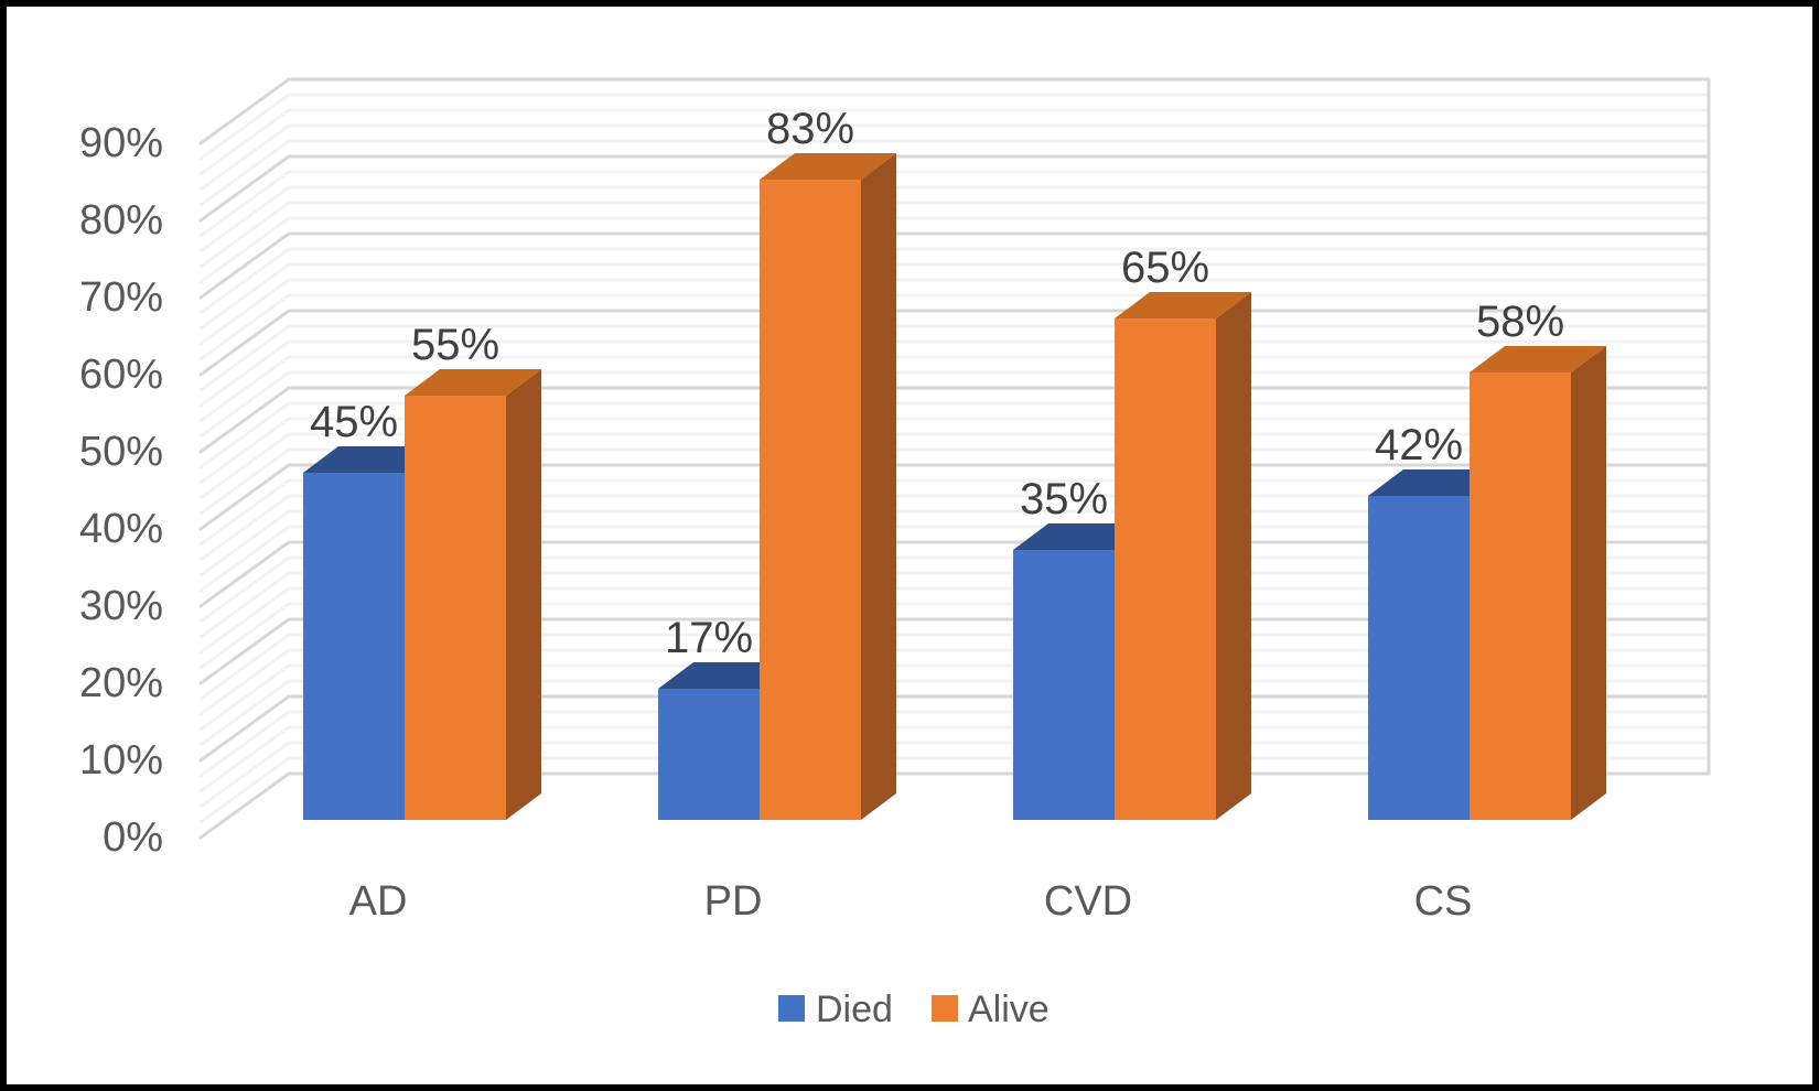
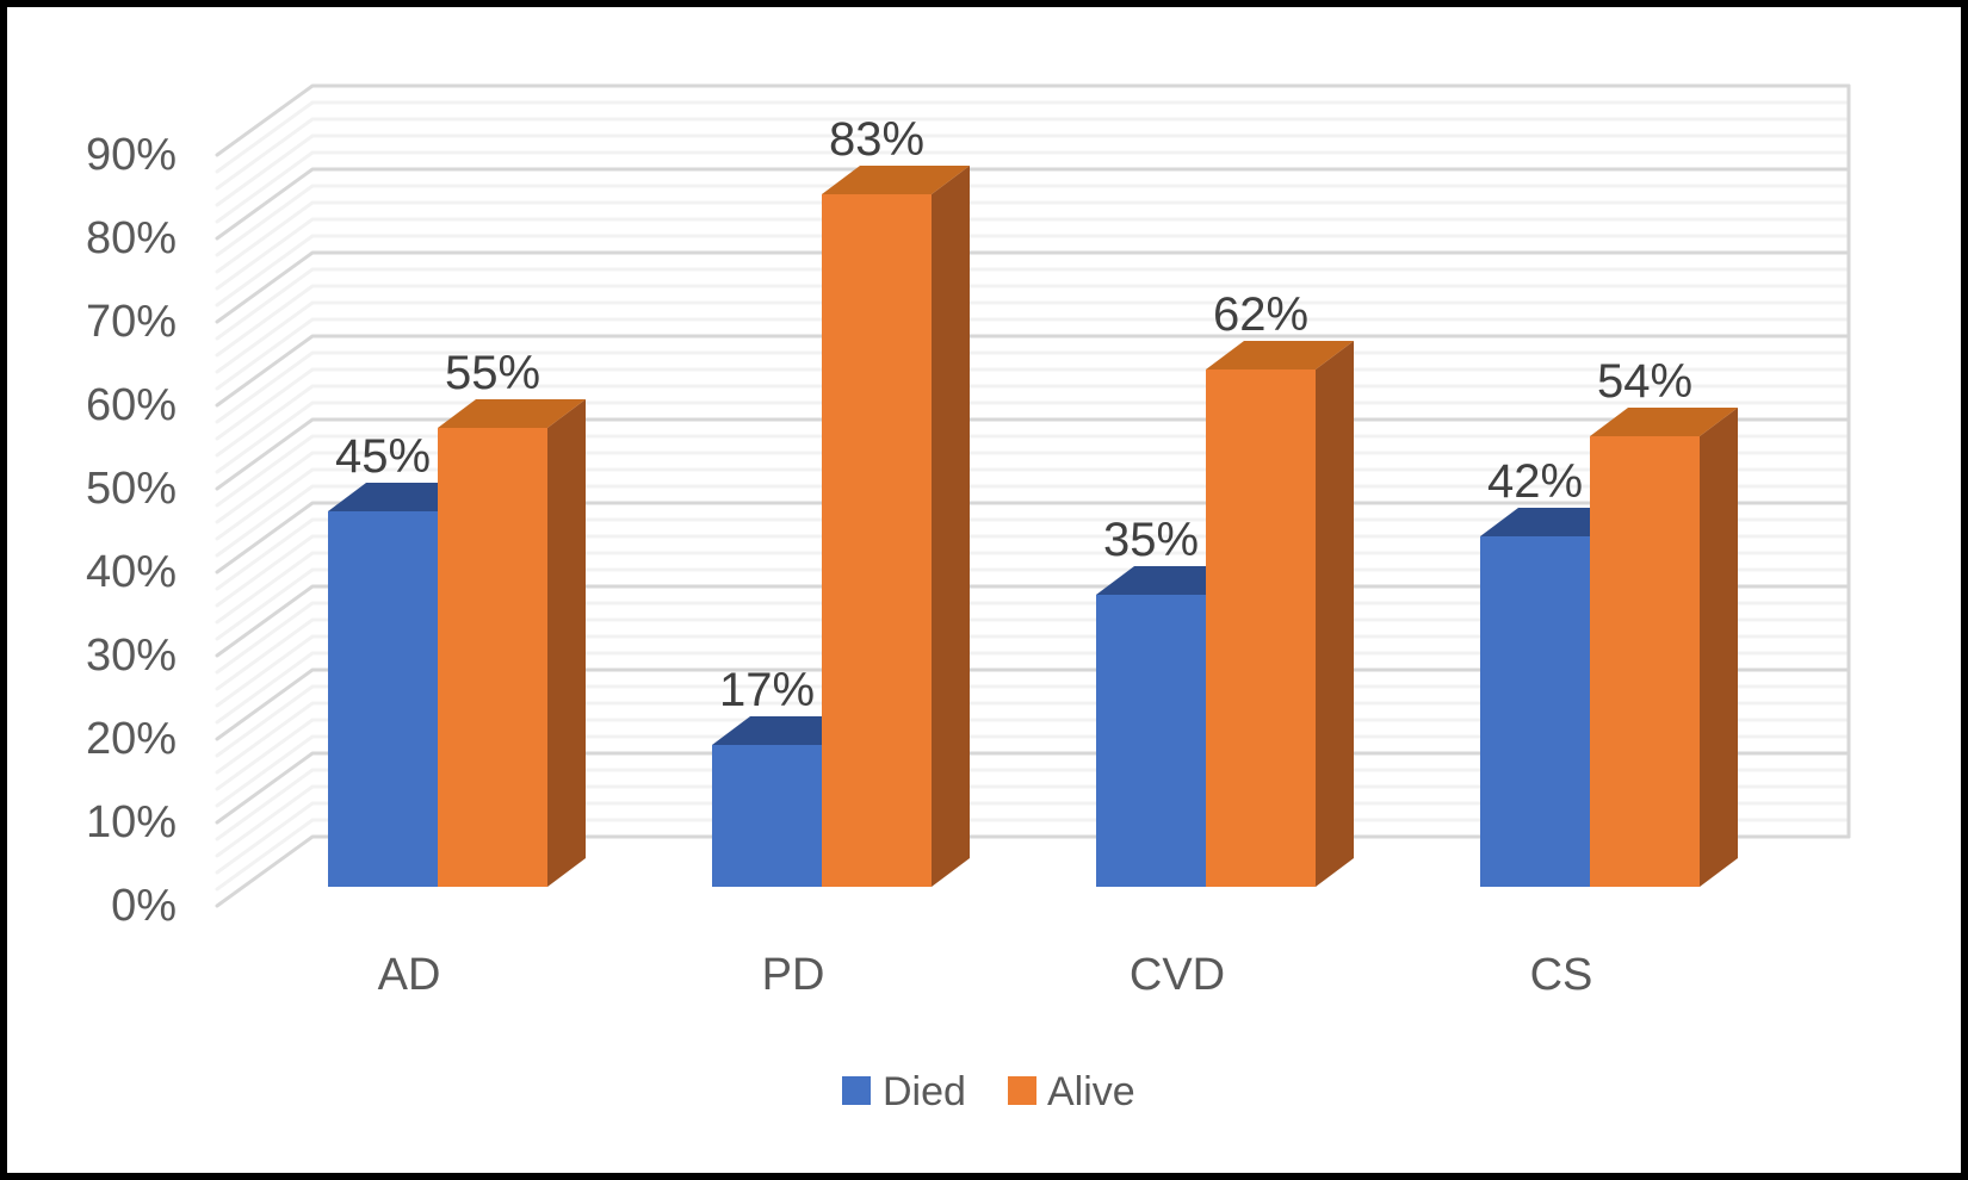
Alive/CVD: 65% -> 62%
Alive/CS: 58% -> 54%
